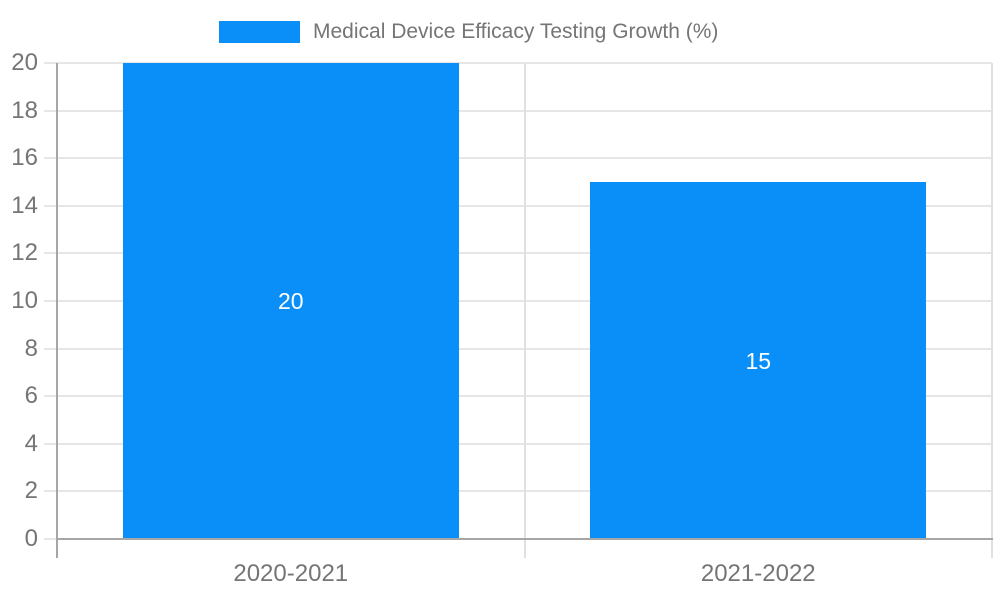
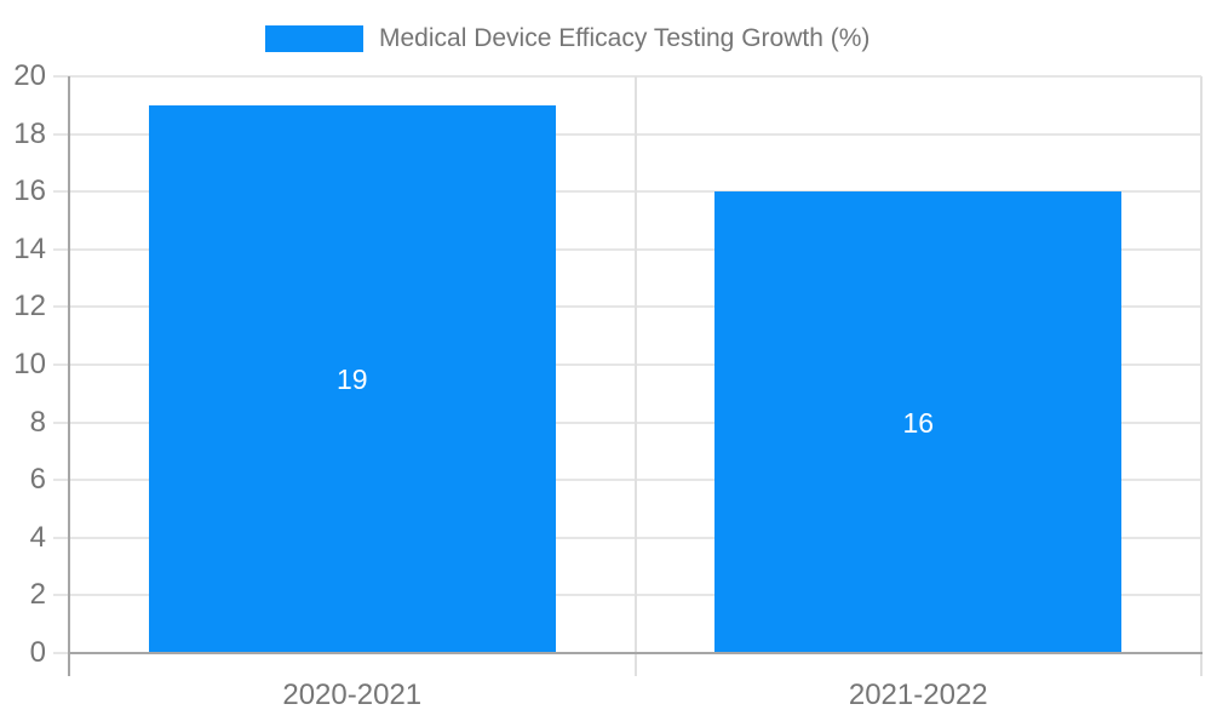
2020-2021: 20 -> 19
2021-2022: 15 -> 16
